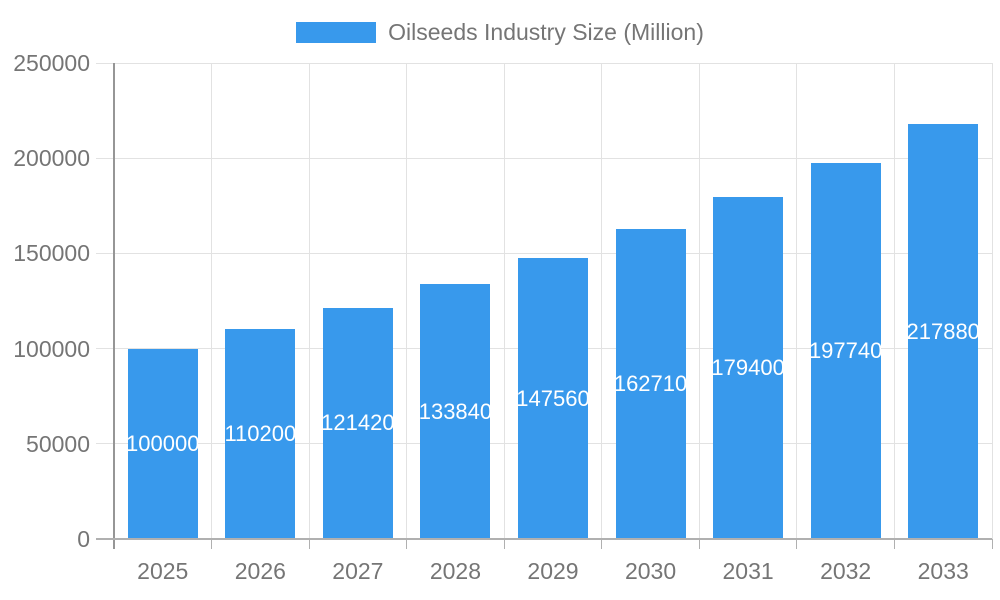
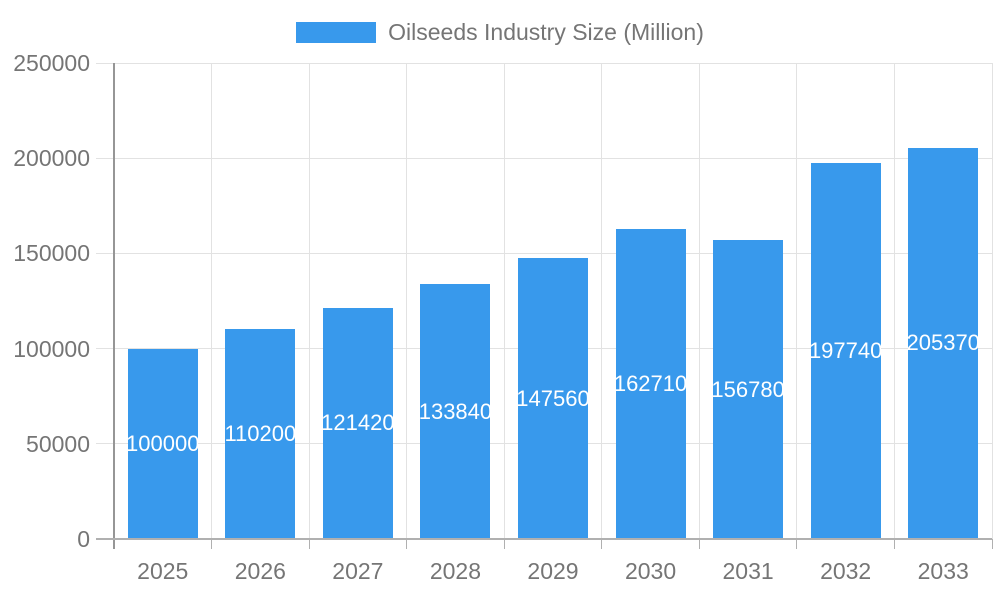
2031: 179400 -> 156780
2033: 217880 -> 205370
